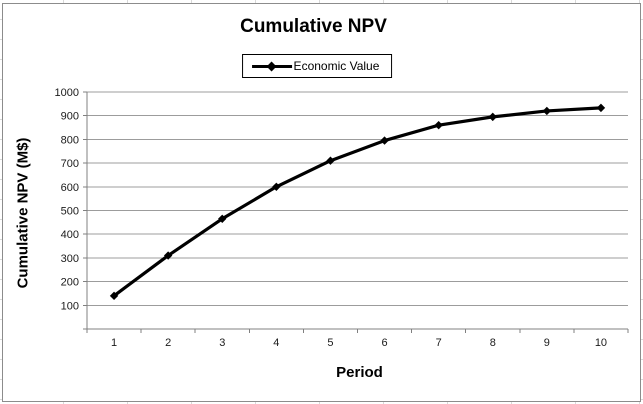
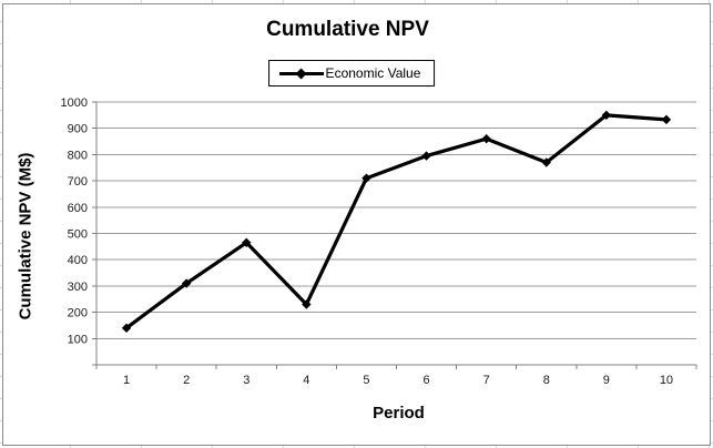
4: 600 -> 230
8: 900 -> 770
9: 920 -> 950
